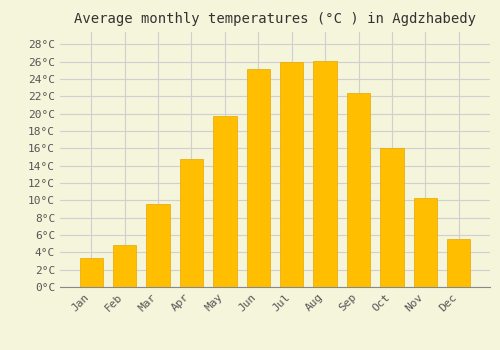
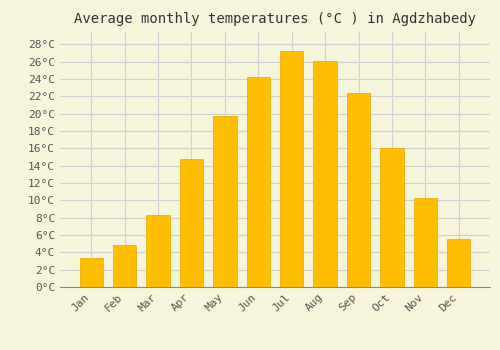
Mar: 9.6°C -> 8.3°C
Jun: 25.2°C -> 24.3°C
Jul: 26.0°C -> 27.2°C
